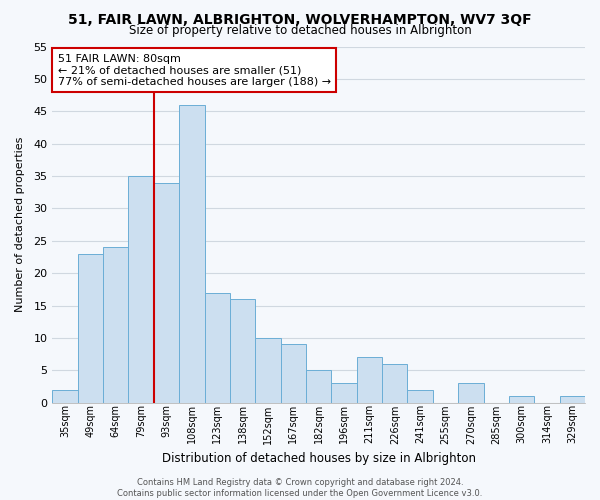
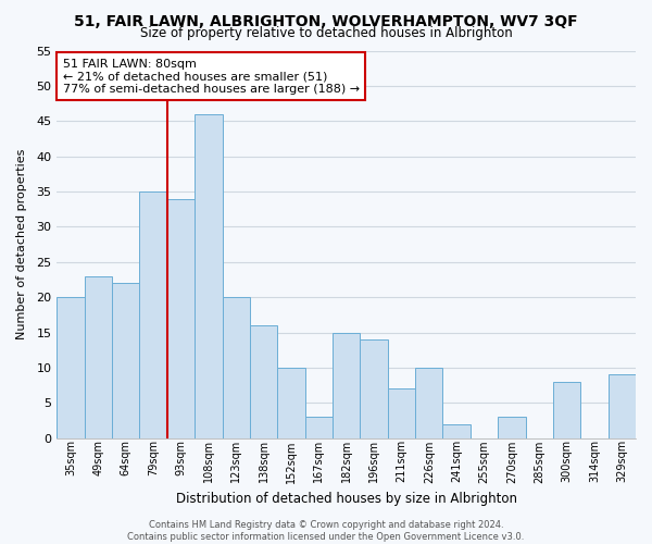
35sqm: 2 -> 20
64sqm: 24 -> 22
123sqm: 17 -> 20
167sqm: 9 -> 3
182sqm: 5 -> 15
196sqm: 3 -> 14
226sqm: 6 -> 10
300sqm: 1 -> 8
329sqm: 1 -> 9
